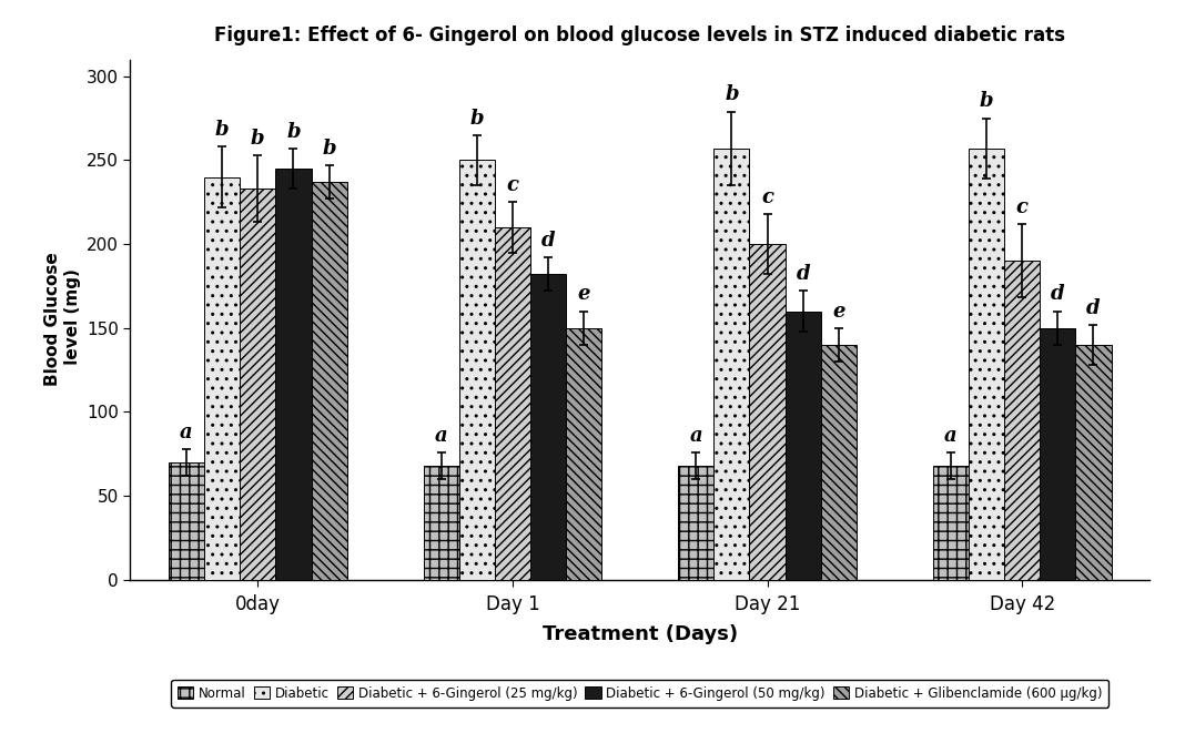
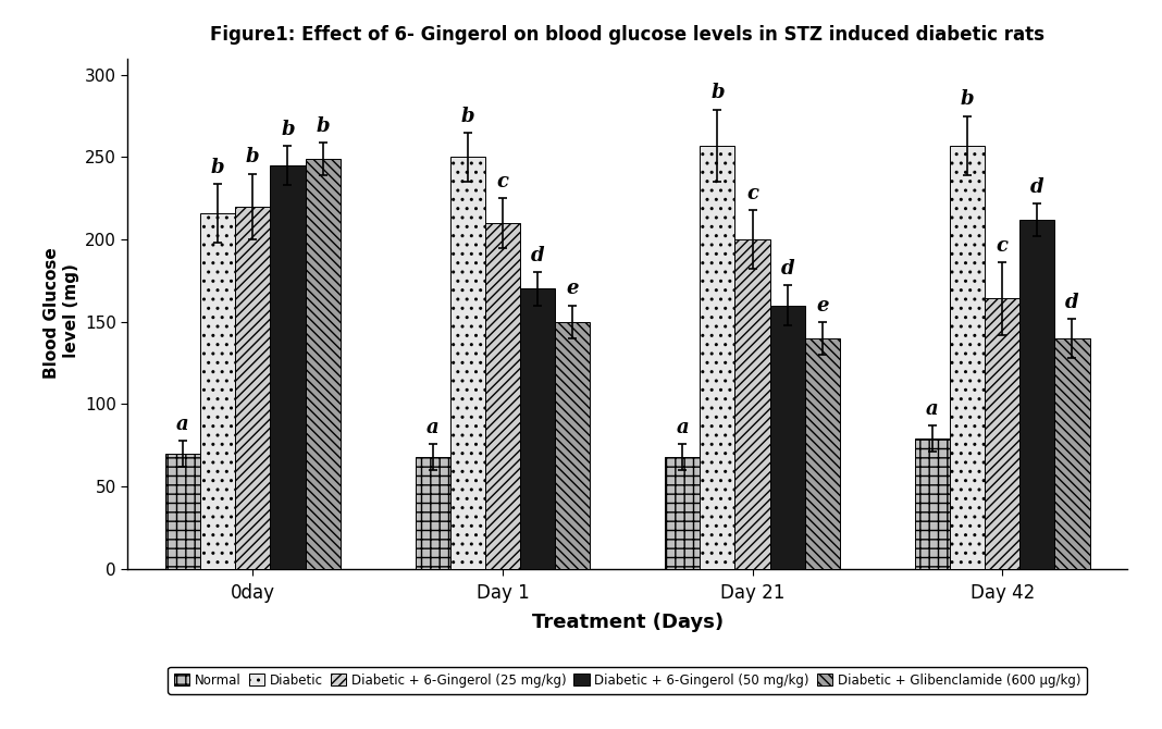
Diabetic/0day: 240 -> 216
Diabetic + 6-Gingerol (25 mg/kg)/0day: 233 -> 220
Diabetic + Glibenclamide (600 μg/kg)/0day: 237 -> 249
Diabetic + 6-Gingerol (50 mg/kg)/Day 1: 182 -> 170
Normal/Day 42: 68 -> 79
Diabetic + 6-Gingerol (25 mg/kg)/Day 42: 190 -> 164
Diabetic + 6-Gingerol (50 mg/kg)/Day 42: 150 -> 212
